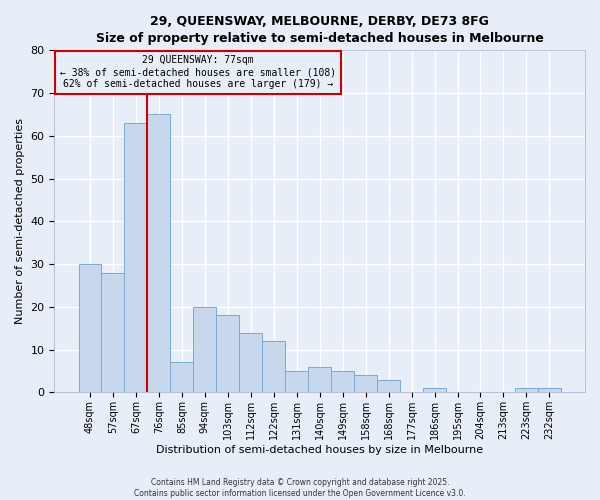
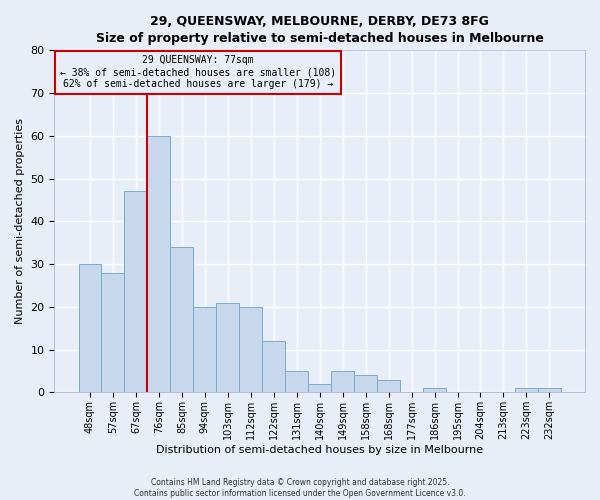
67sqm: 63 -> 47
76sqm: 65 -> 60
85sqm: 7 -> 34
103sqm: 18 -> 21
112sqm: 14 -> 20
140sqm: 6 -> 2
